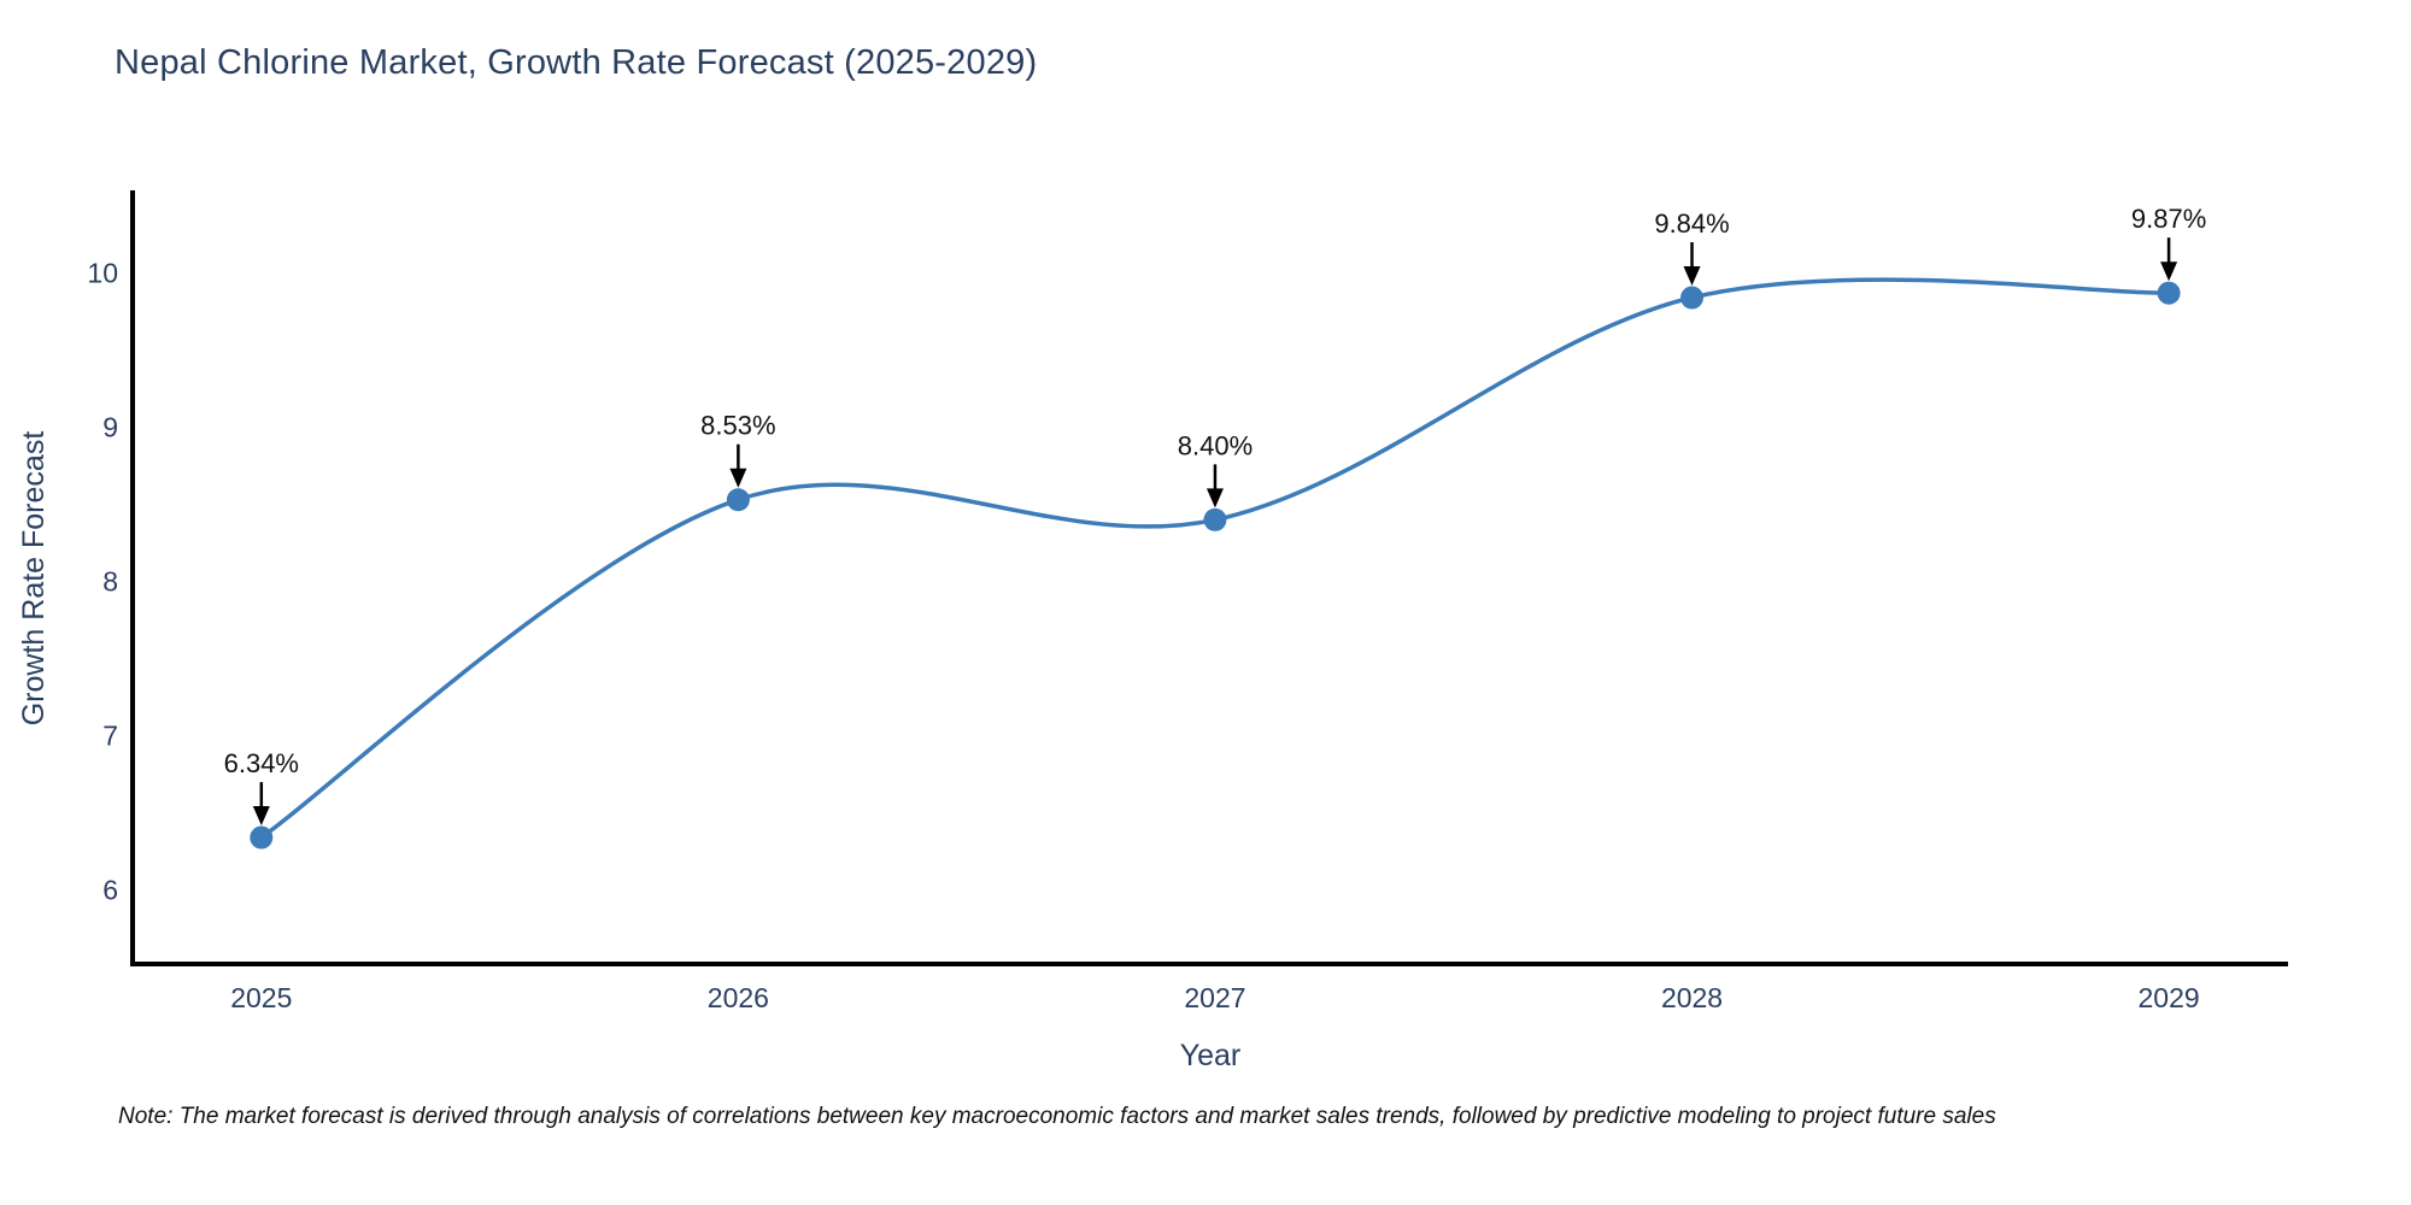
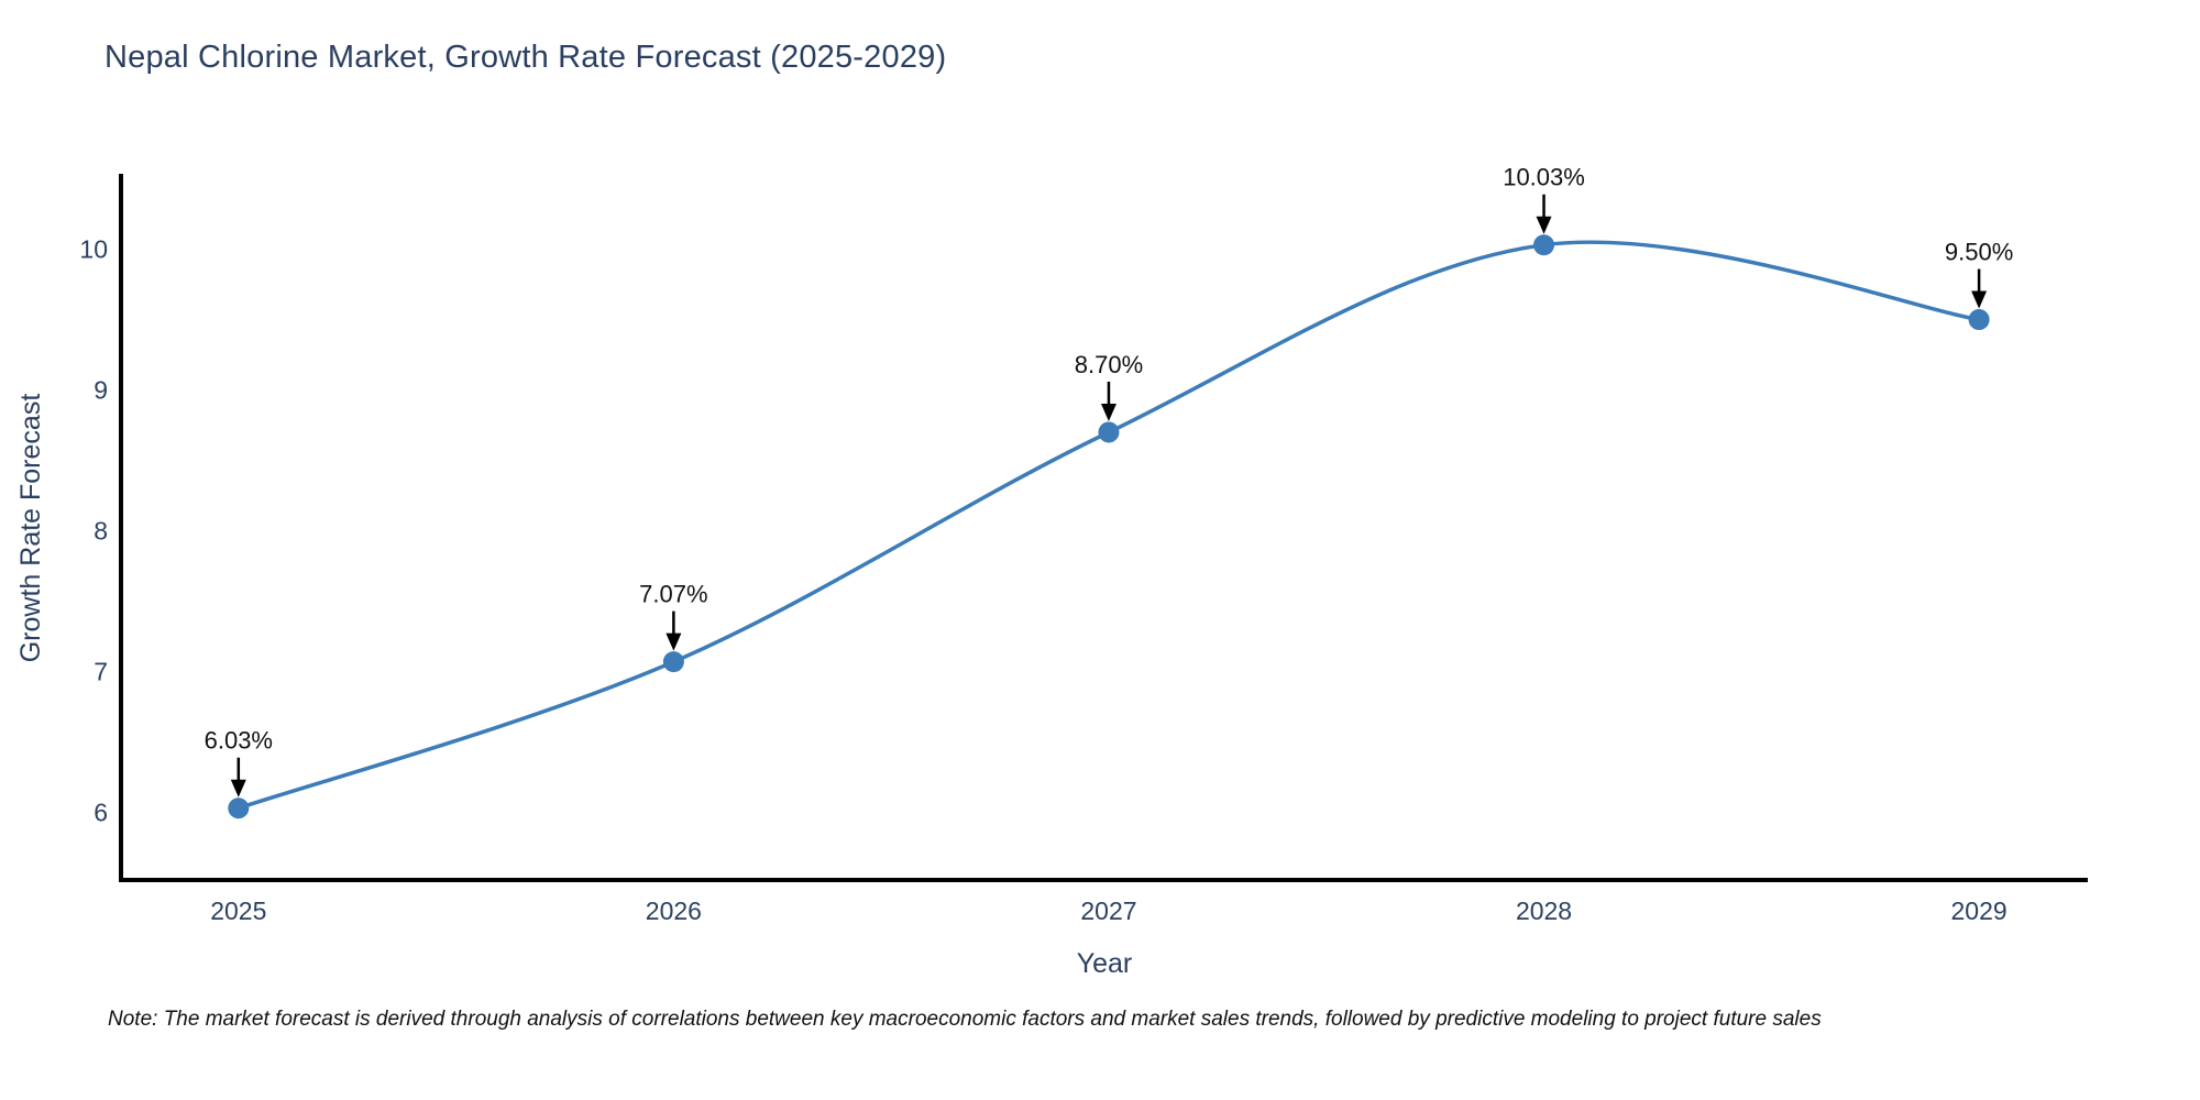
2025: 6.34% -> 6.03%
2026: 8.53% -> 7.07%
2027: 8.40% -> 8.70%
2028: 9.84% -> 10.03%
2029: 9.87% -> 9.50%
